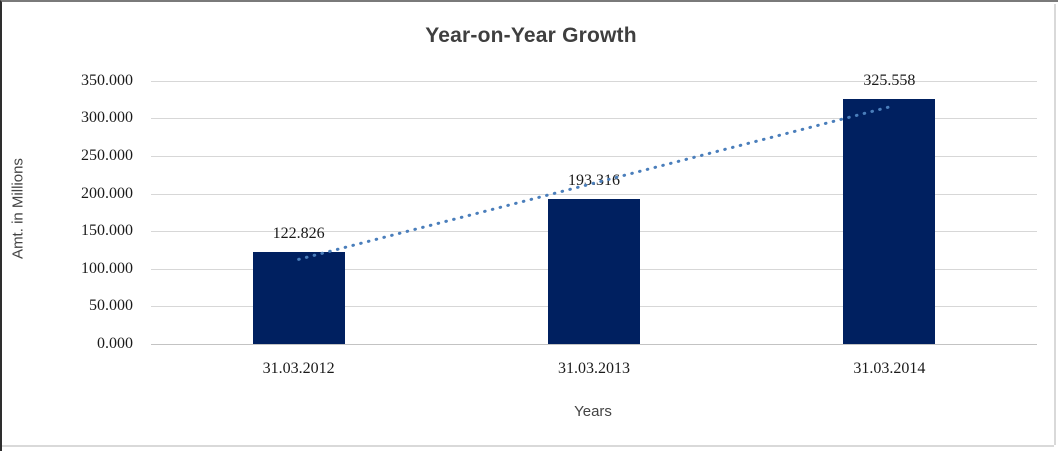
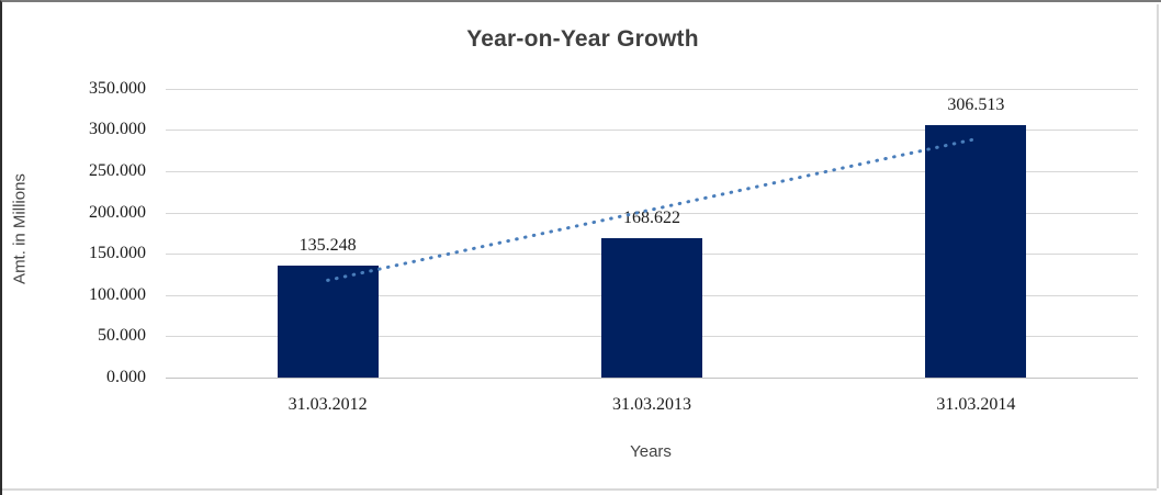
31.03.2012: 122.826 -> 135.248
31.03.2013: 193.316 -> 168.622
31.03.2014: 325.558 -> 306.513
